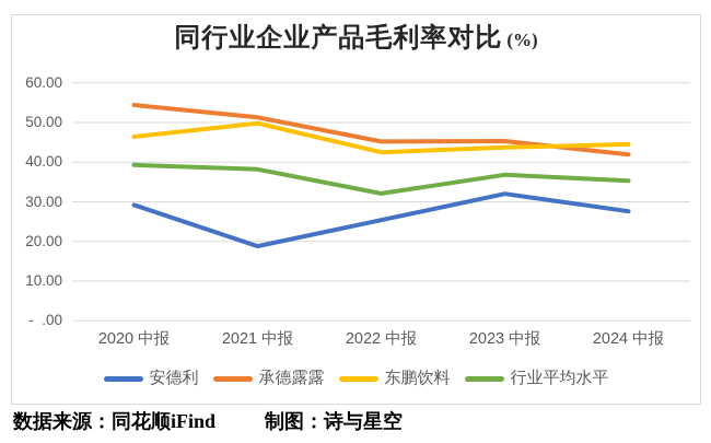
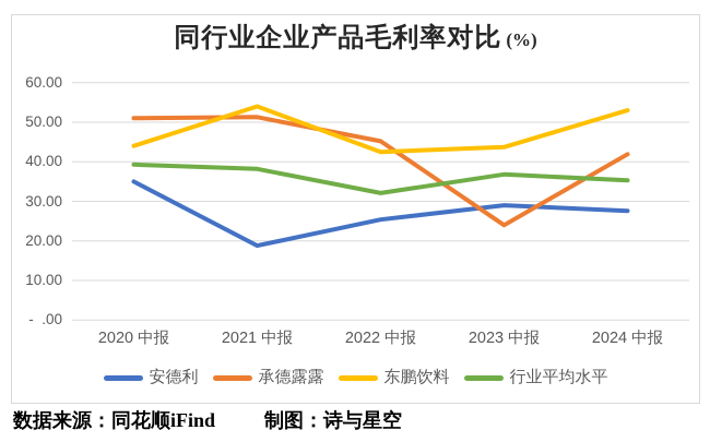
安德利/2020 中报: 29 -> 35
承德露露/2020 中报: 54 -> 51
东鹏饮料/2020 中报: 46 -> 44
东鹏饮料/2021 中报: 50 -> 54
安德利/2023 中报: 32 -> 29
承德露露/2023 中报: 45 -> 24
东鹏饮料/2024 中报: 44 -> 53
